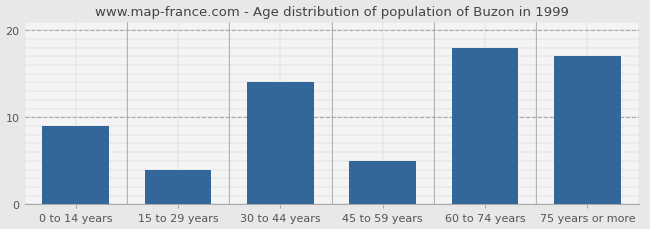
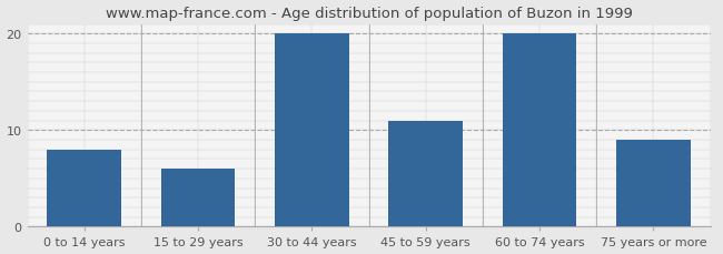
0 to 14 years: 9 -> 8
15 to 29 years: 4 -> 6
30 to 44 years: 14 -> 20
45 to 59 years: 5 -> 11
60 to 74 years: 18 -> 20
75 years or more: 17 -> 9
